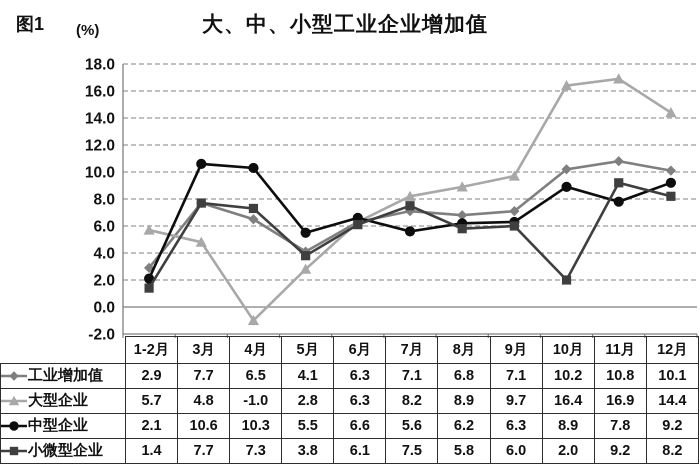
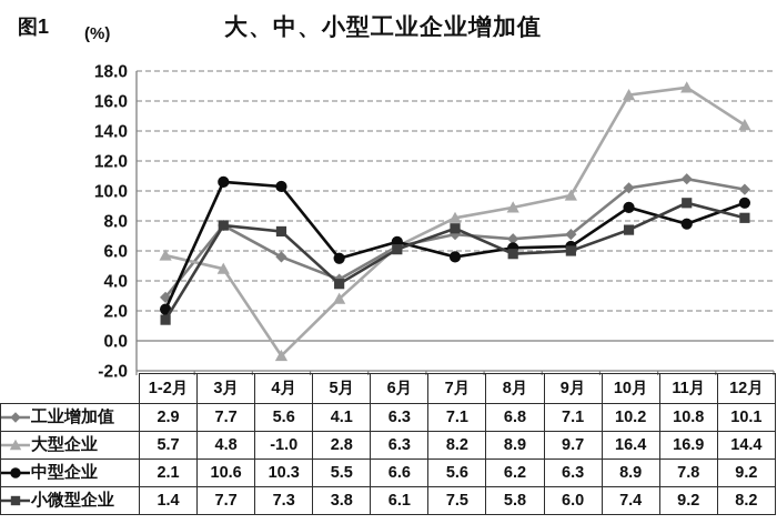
工业增加值/4月: 6.5 -> 5.6
小微型企业/10月: 2.0 -> 7.4
